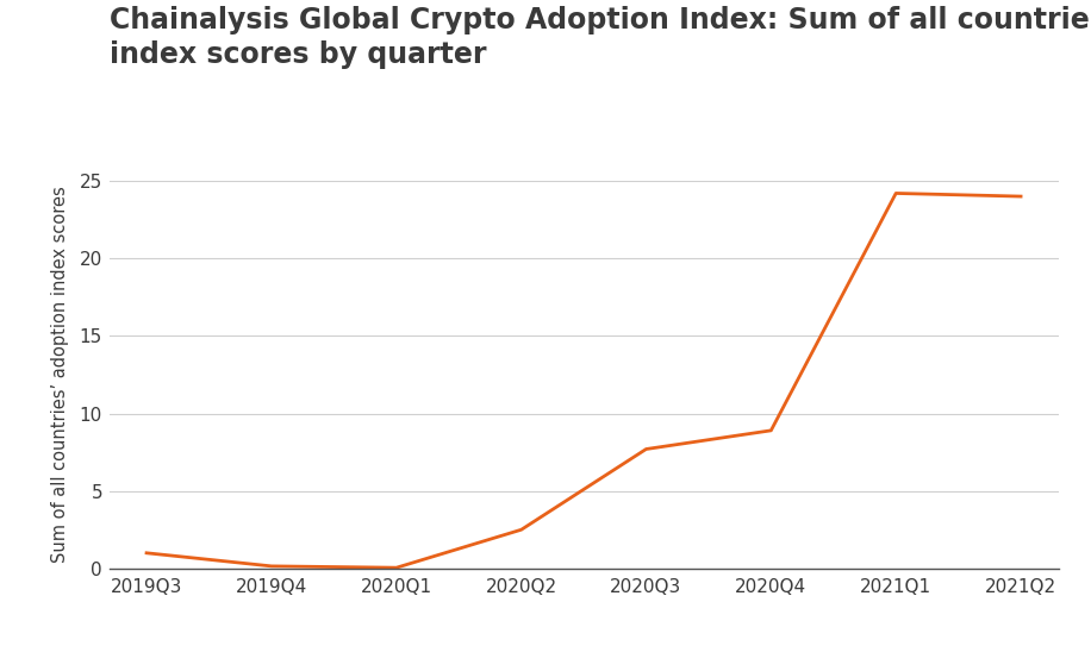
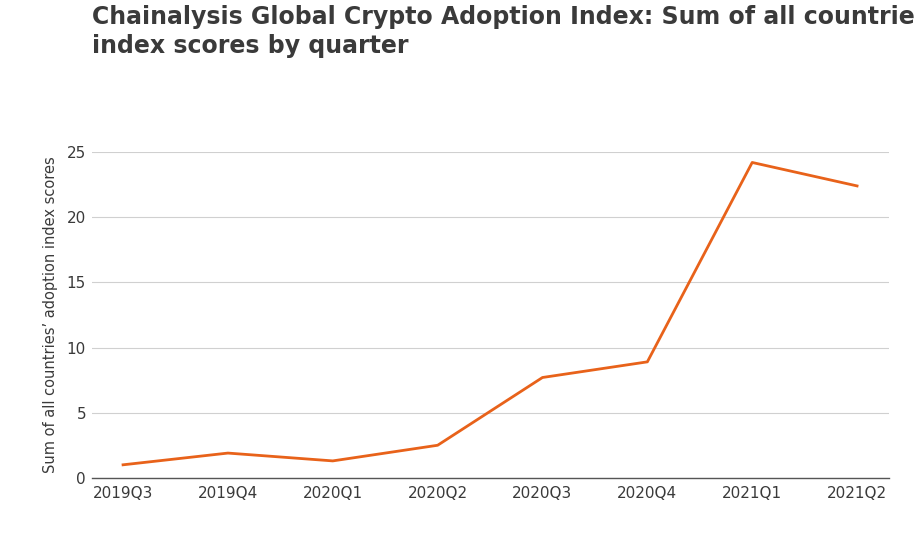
2019Q4: 0.1 -> 1.9
2020Q1: 0.1 -> 1.3
2021Q2: 24.0 -> 22.4
